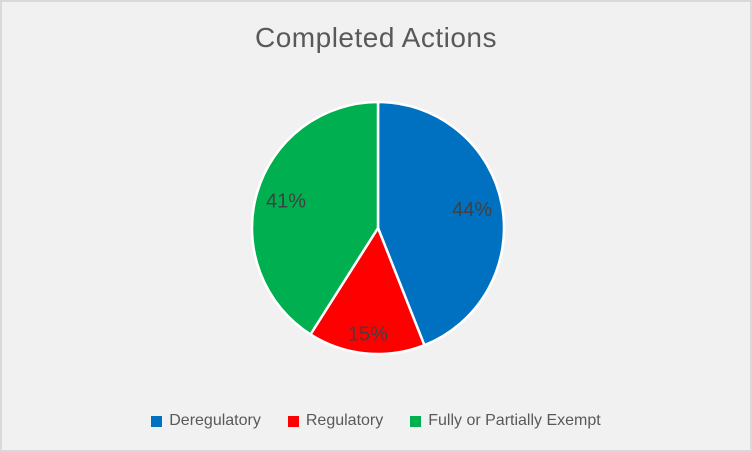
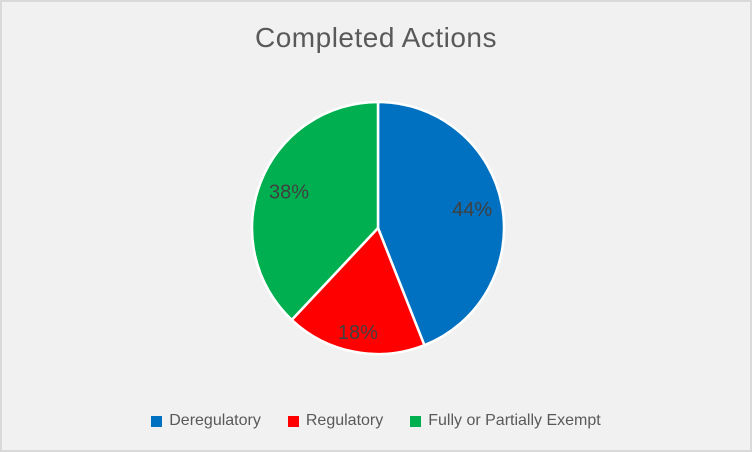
Regulatory: 15% -> 18%
Fully or Partially Exempt: 41% -> 38%
